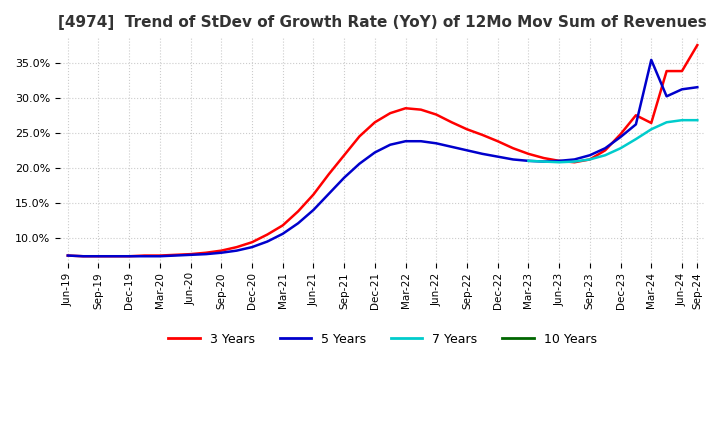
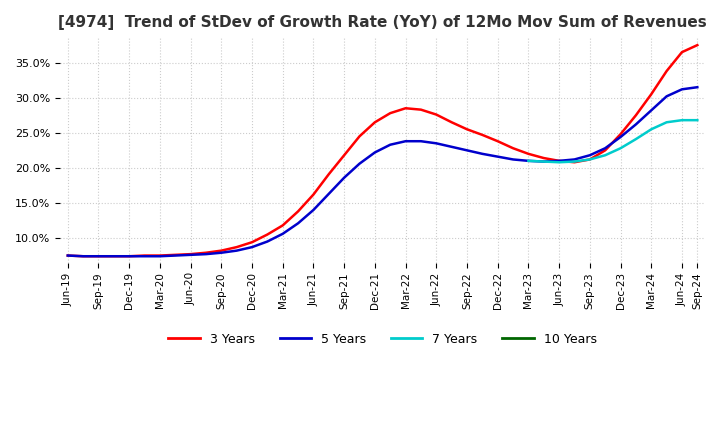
3 Years/Mar-24: 26.4% -> 30.5%
5 Years/Mar-24: 35.4% -> 28.2%
3 Years/Jun-24: 33.8% -> 36.5%
